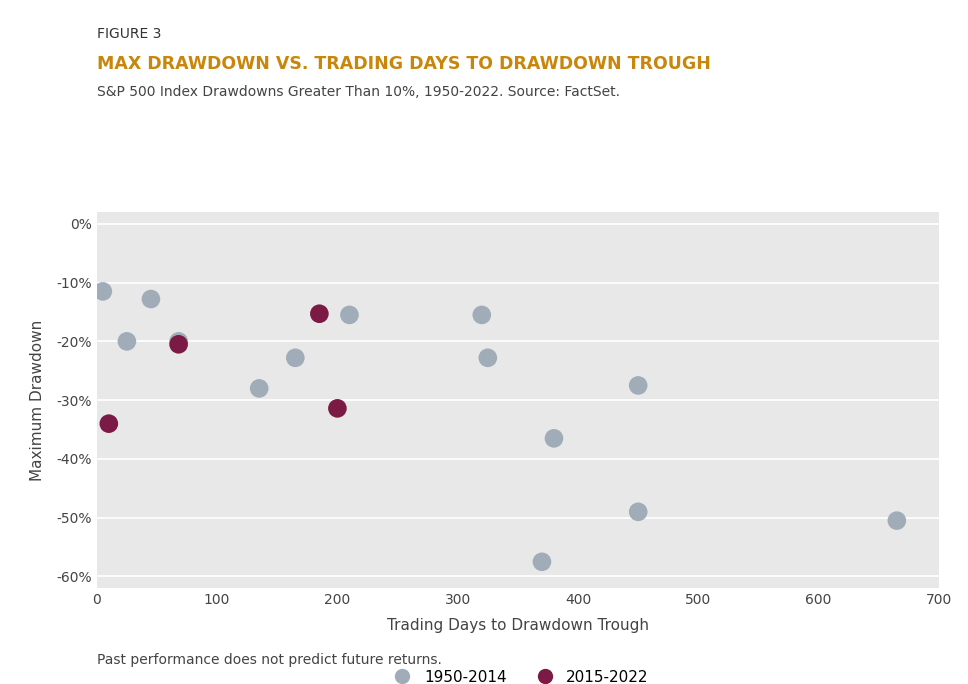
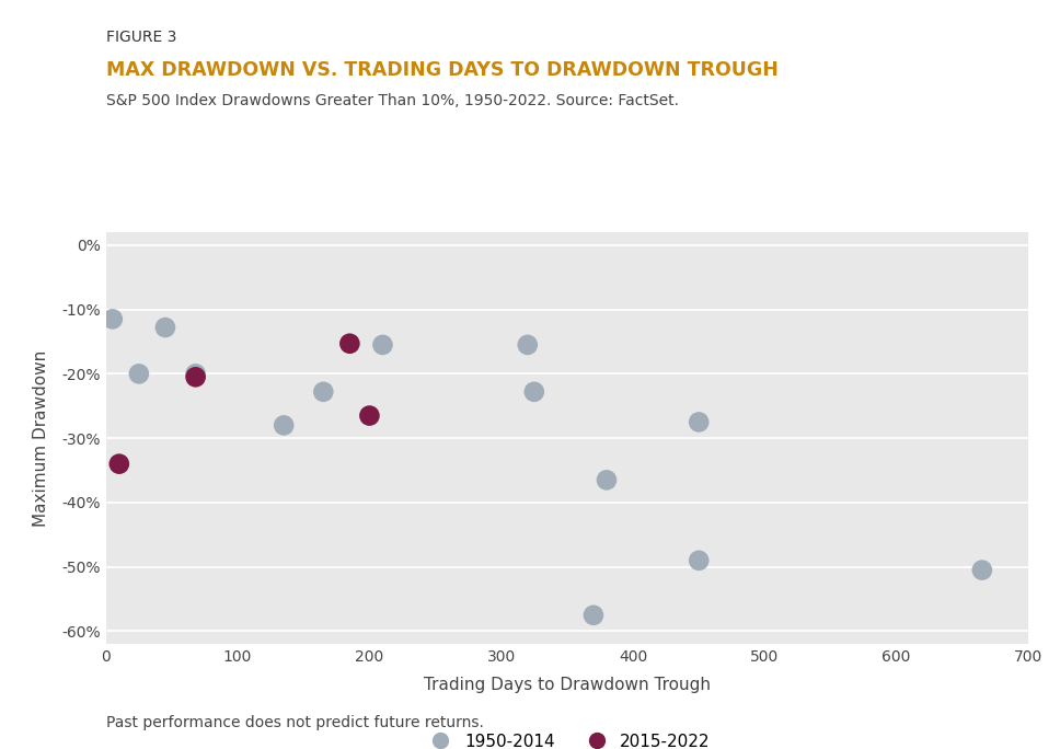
2015-2022/200: -31.4% -> -26.5%
